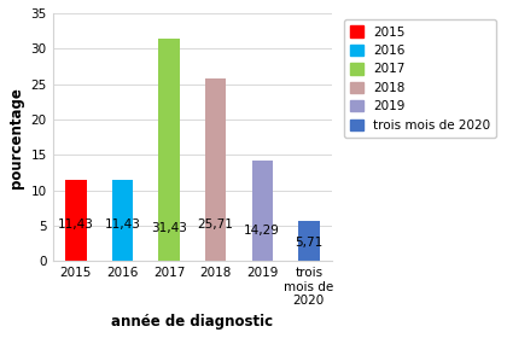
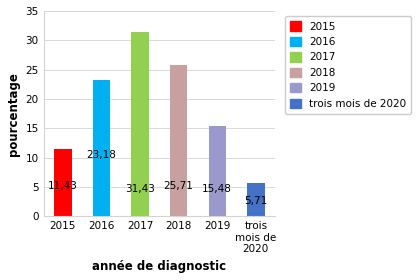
2016: 11,43 -> 23,18
2019: 14,29 -> 15,48
